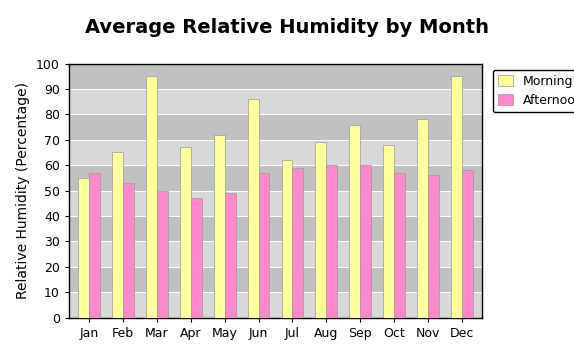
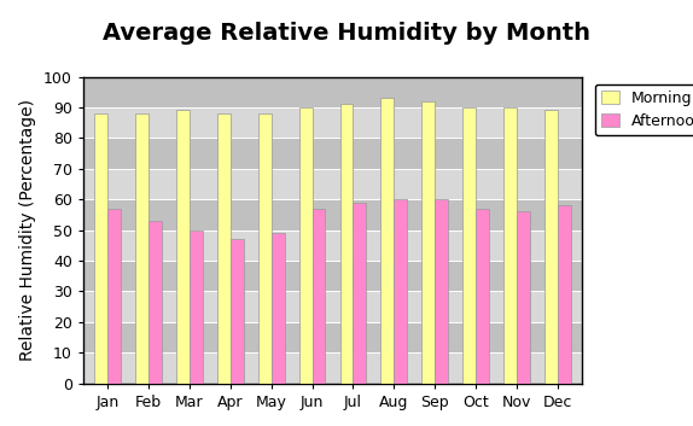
Morning/Jan: 55 -> 88
Morning/Feb: 65 -> 88
Morning/Mar: 95 -> 89
Morning/Apr: 67 -> 88
Morning/May: 72 -> 88
Morning/Jun: 86 -> 90
Morning/Jul: 62 -> 91
Morning/Aug: 69 -> 93
Morning/Sep: 76 -> 92
Morning/Oct: 68 -> 90
Morning/Nov: 78 -> 90
Morning/Dec: 95 -> 89
